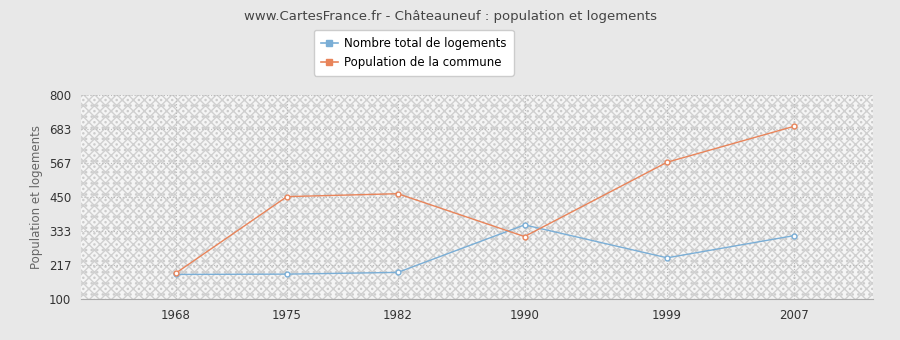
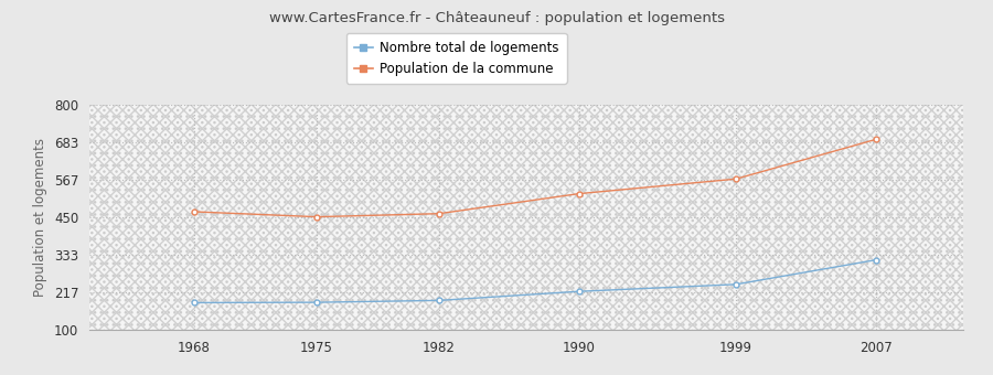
Population de la commune/1968: 190 -> 468
Nombre total de logements/1990: 355 -> 220
Population de la commune/1990: 315 -> 524
